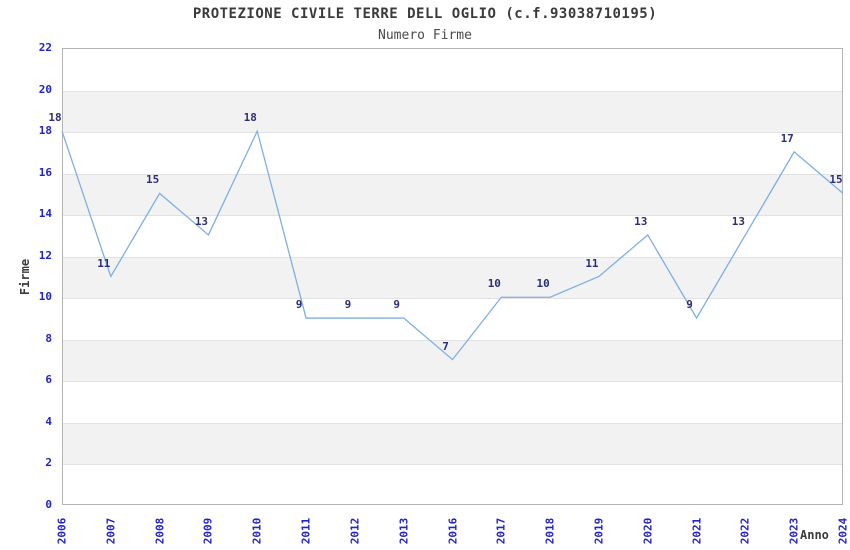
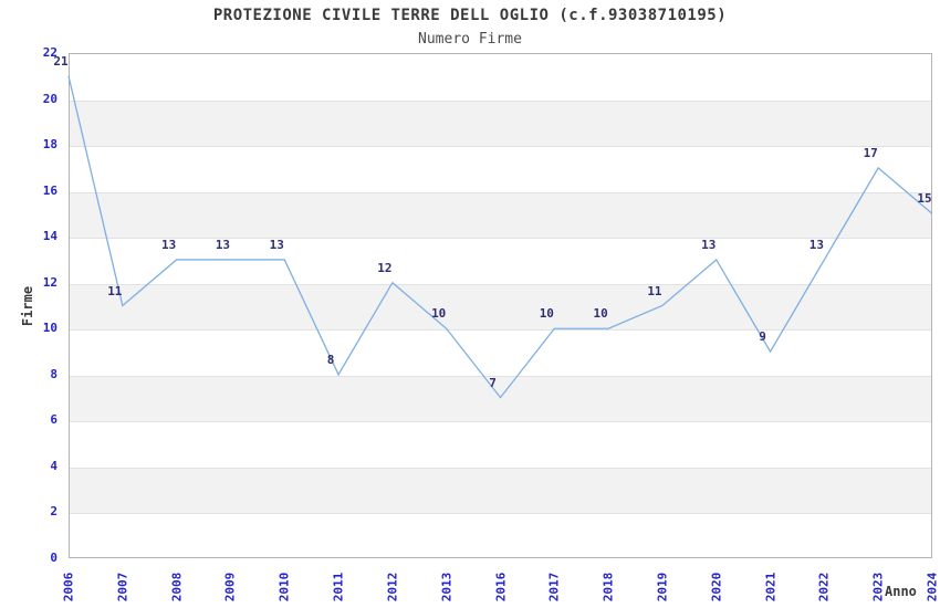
2006: 18 -> 21
2008: 15 -> 13
2010: 18 -> 13
2011: 9 -> 8
2012: 9 -> 12
2013: 9 -> 10
